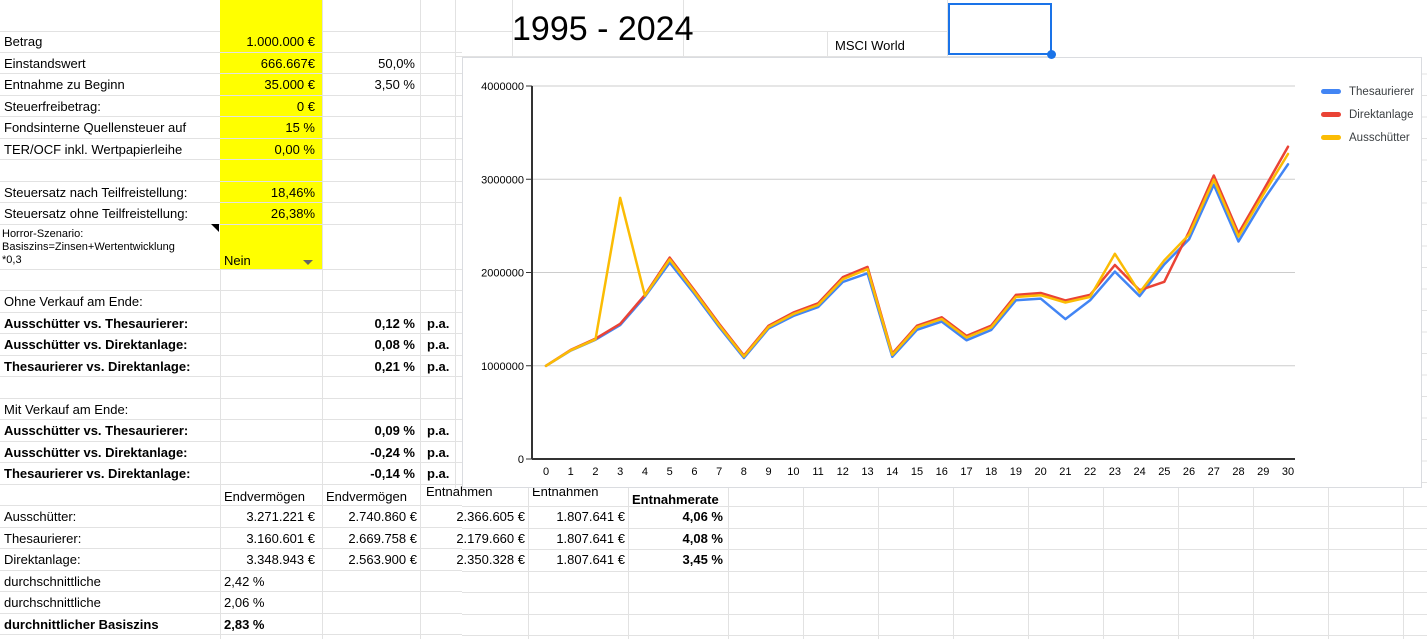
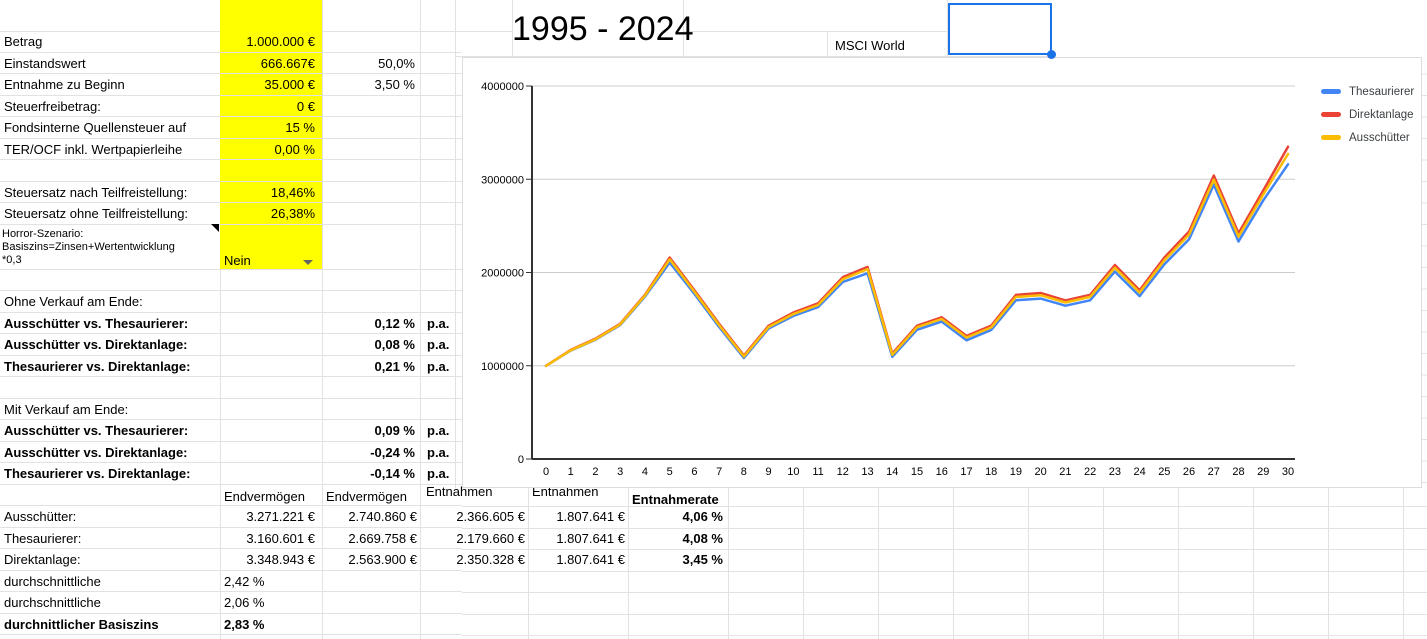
Ausschütter/3: 2800000 -> 1400000
Thesaurierer/21: 1500000 -> 1600000
Ausschütter/23: 2200000 -> 2100000
Direktanlage/25: 1900000 -> 2200000
